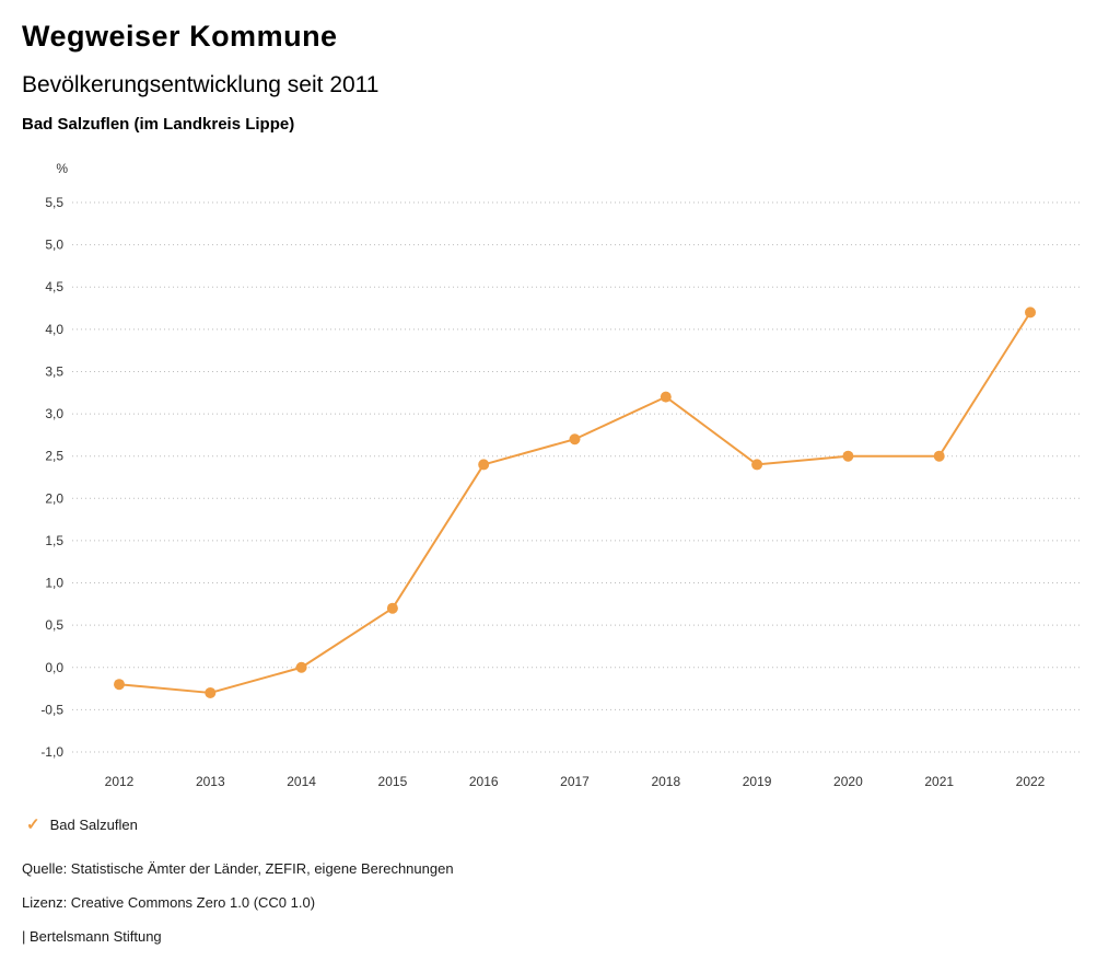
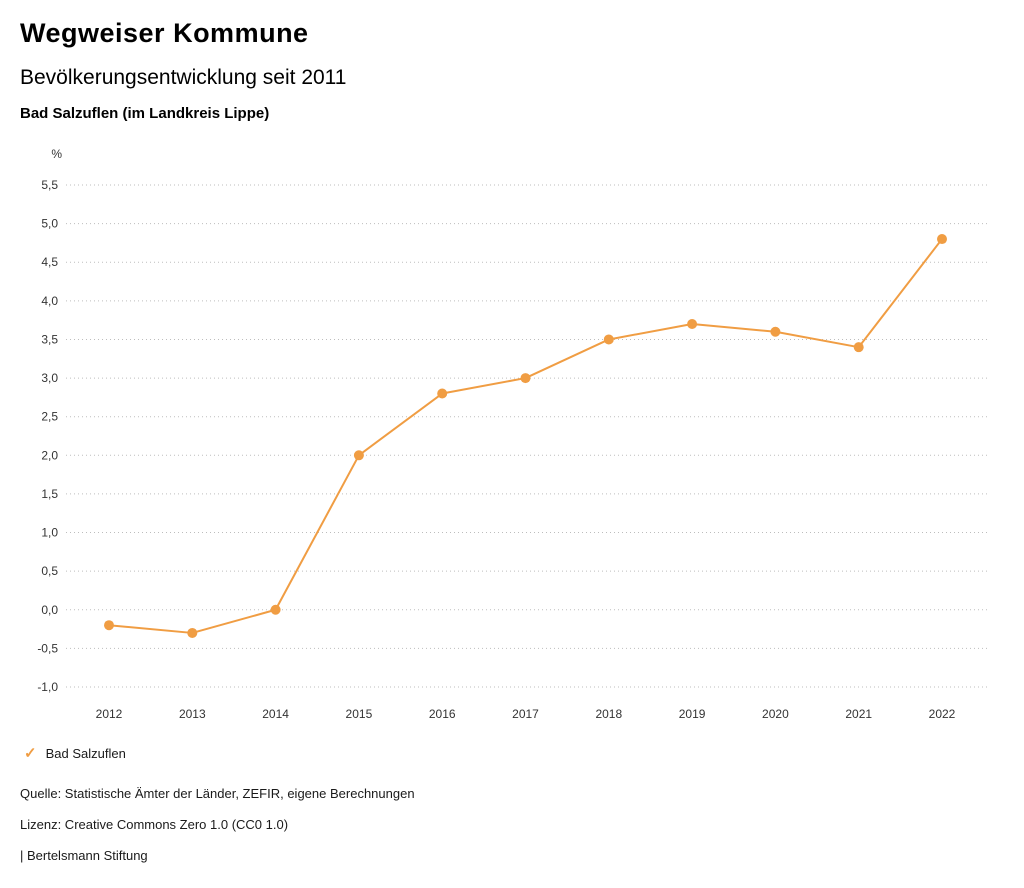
2015: 0,7 -> 2,0
2016: 2,4 -> 2,8
2017: 2,7 -> 3,0
2018: 3,2 -> 3,5
2019: 2,4 -> 3,7
2020: 2,5 -> 3,6
2021: 2,5 -> 3,4
2022: 4,2 -> 4,8
